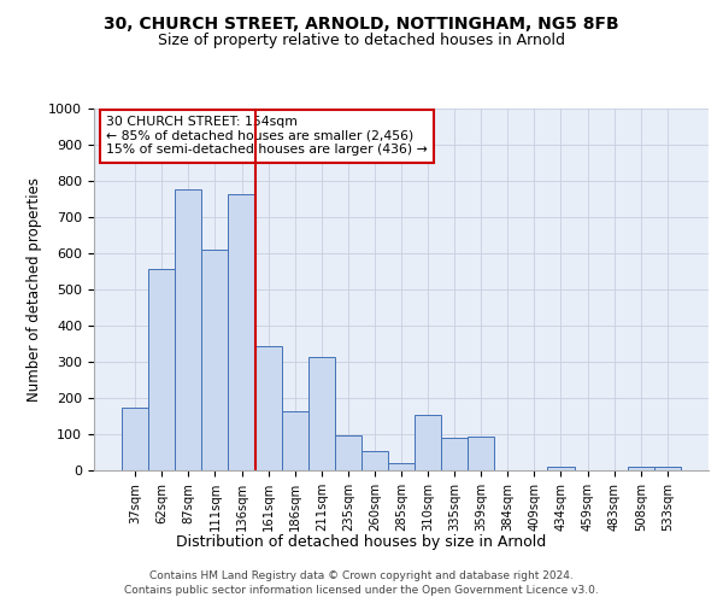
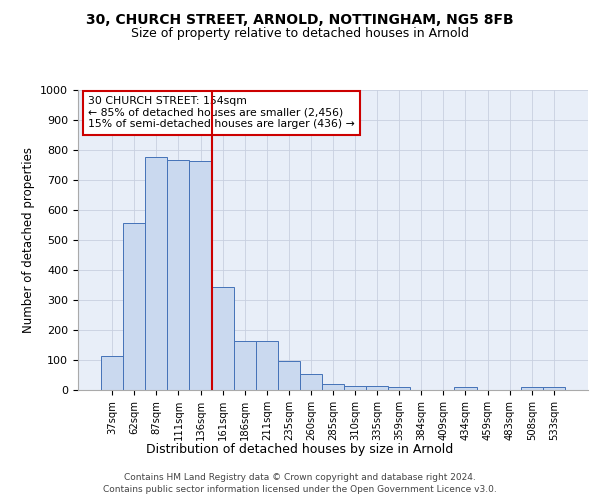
37sqm: 175 -> 112
111sqm: 610 -> 766
211sqm: 315 -> 165
310sqm: 155 -> 14
335sqm: 90 -> 14
359sqm: 95 -> 10
